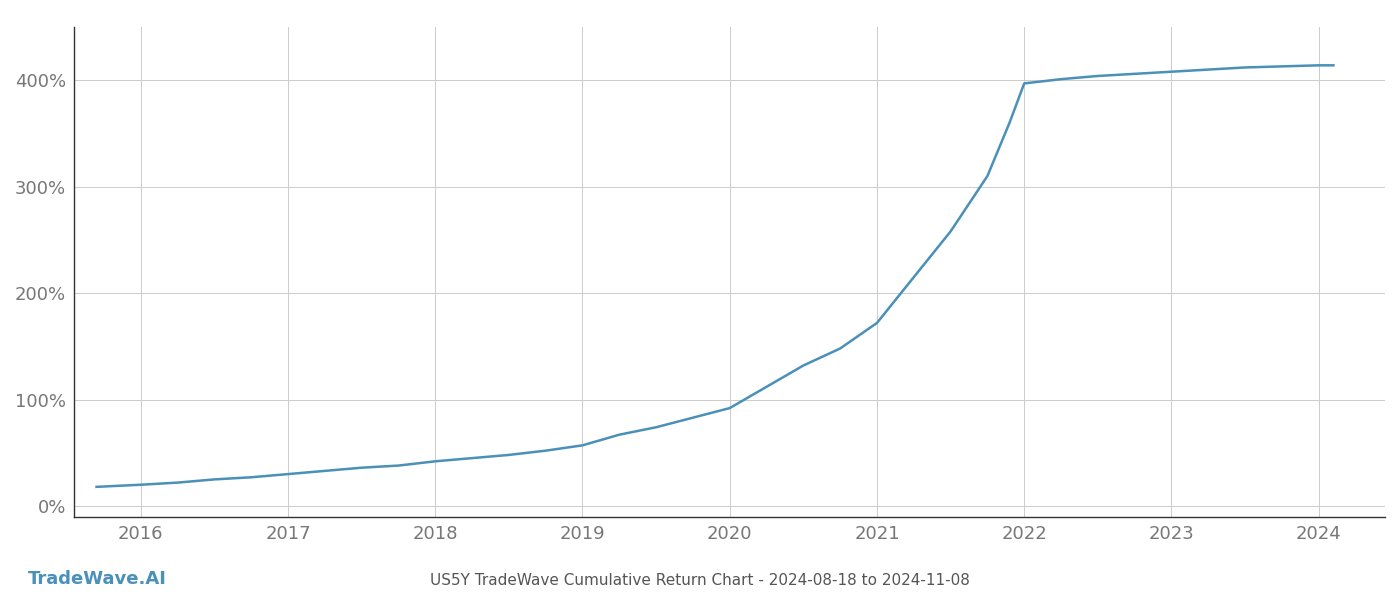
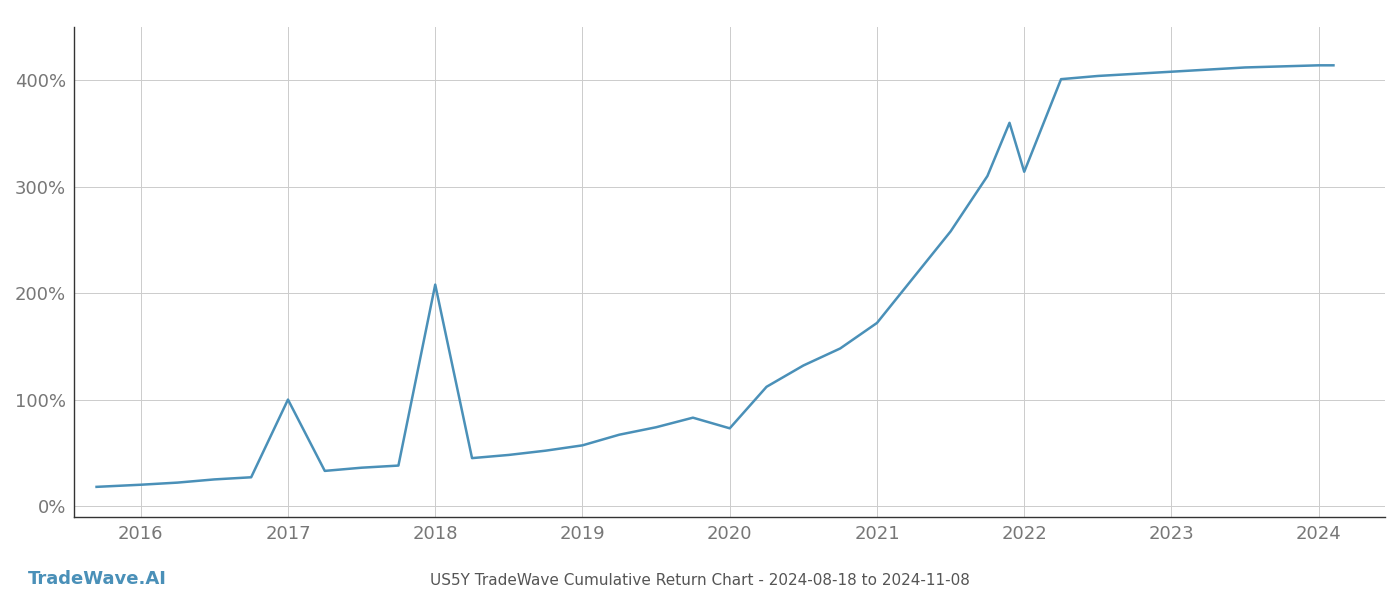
2017: 30% -> 100%
2018: 42% -> 208%
2020: 92% -> 73%
2022: 397% -> 314%
